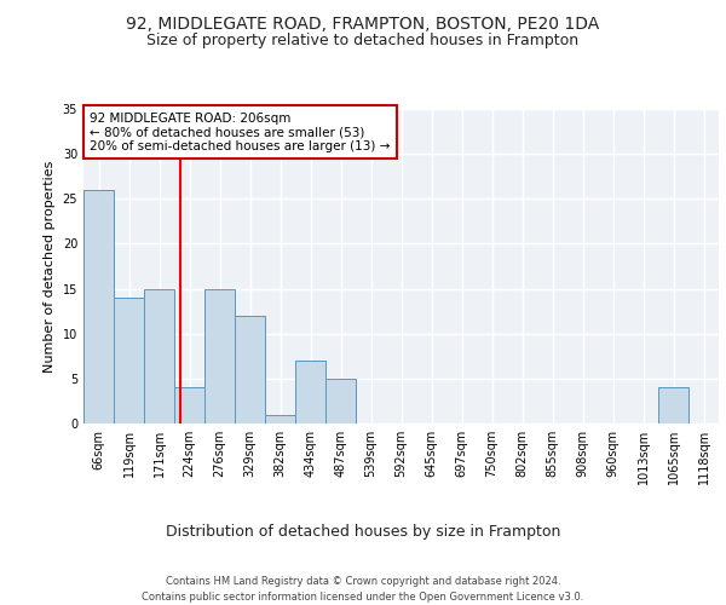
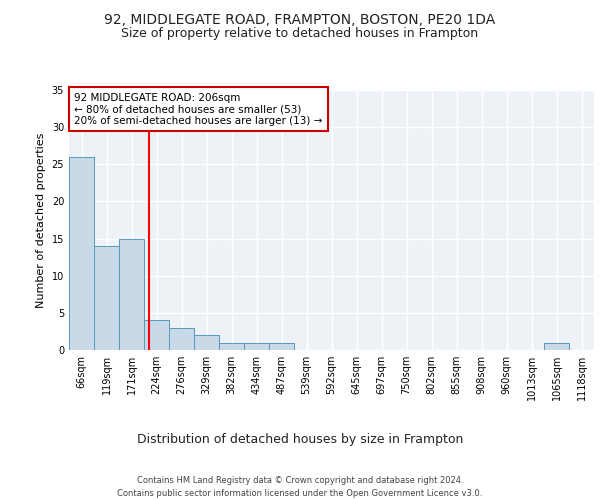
276sqm: 15 -> 3
329sqm: 12 -> 2
434sqm: 7 -> 1
487sqm: 5 -> 1
1065sqm: 4 -> 1
